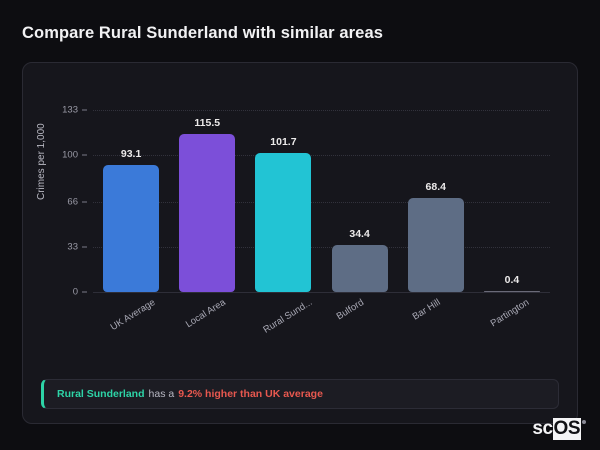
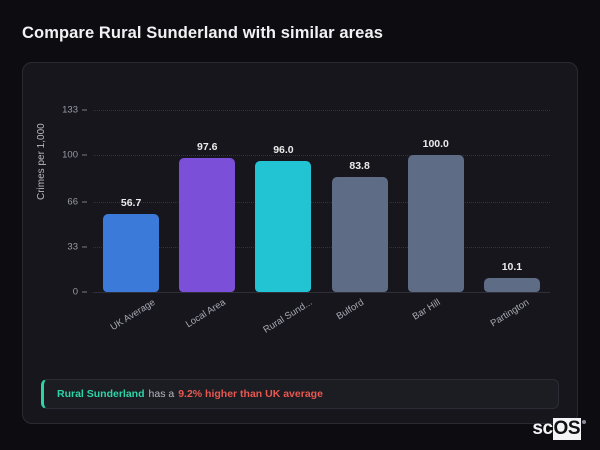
UK Average: 93.1 -> 56.7
Local Area: 115.5 -> 97.6
Rural Sund...: 101.7 -> 96.0
Bulford: 34.4 -> 83.8
Bar Hill: 68.4 -> 100.0
Partington: 0.4 -> 10.1
